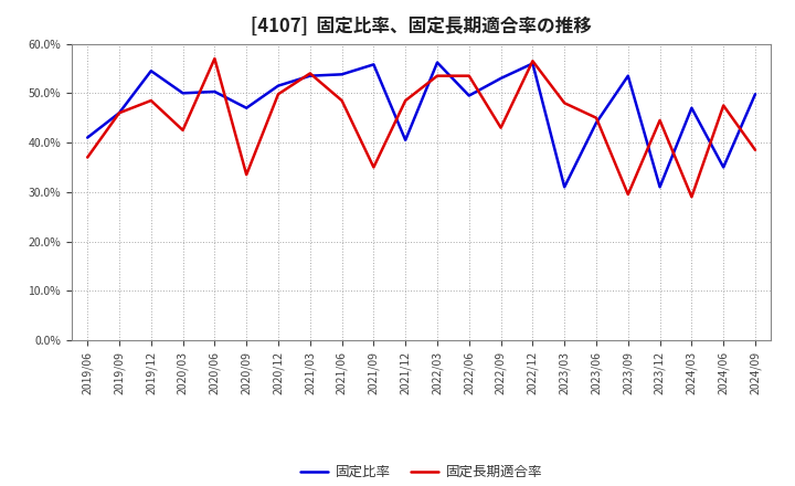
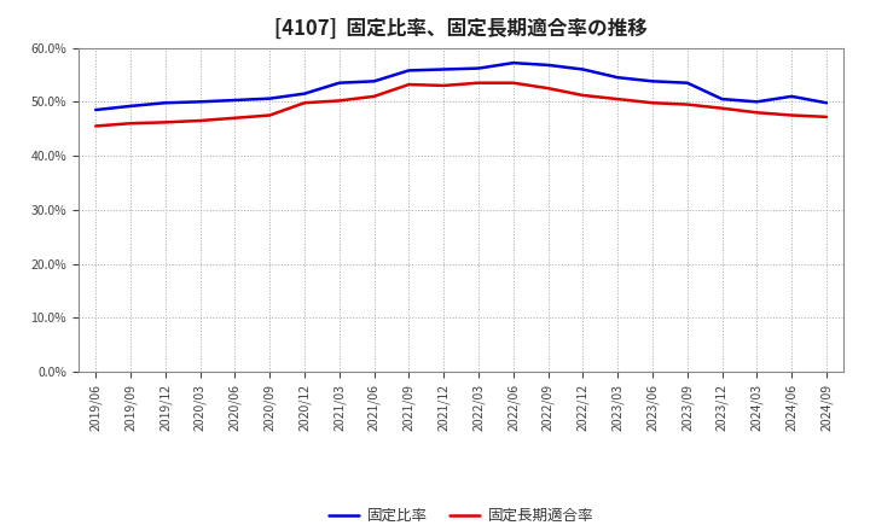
固定比率/2019/06: 41.0% -> 48.5%
固定長期適合率/2019/06: 37.0% -> 45.5%
固定比率/2019/09: 46.0% -> 49.2%
固定比率/2019/12: 54.5% -> 49.8%
固定長期適合率/2019/12: 48.5% -> 46.2%
固定長期適合率/2020/03: 42.5% -> 46.5%
固定長期適合率/2020/06: 57.0% -> 47.0%
固定比率/2020/09: 47.0% -> 50.6%
固定長期適合率/2020/09: 33.5% -> 47.5%
固定長期適合率/2021/03: 54.0% -> 50.2%
固定長期適合率/2021/06: 48.5% -> 51.0%
固定長期適合率/2021/09: 35.0% -> 53.2%
固定比率/2021/12: 40.5% -> 56.0%
固定長期適合率/2021/12: 48.5% -> 53.0%
固定比率/2022/06: 49.5% -> 57.2%
固定比率/2022/09: 53.0% -> 56.8%
固定長期適合率/2022/09: 43.0% -> 52.5%
固定長期適合率/2022/12: 56.5% -> 51.2%
固定比率/2023/03: 31.0% -> 54.5%
固定長期適合率/2023/03: 48.0% -> 50.5%
固定比率/2023/06: 44.0% -> 53.8%
固定長期適合率/2023/06: 45.0% -> 49.8%
固定長期適合率/2023/09: 29.5% -> 49.5%
固定比率/2023/12: 31.0% -> 50.5%
固定長期適合率/2023/12: 44.5% -> 48.8%
固定比率/2024/03: 47.0% -> 50.0%
固定長期適合率/2024/03: 29.0% -> 48.0%
固定比率/2024/06: 35.0% -> 51.0%
固定長期適合率/2024/09: 38.5% -> 47.2%
